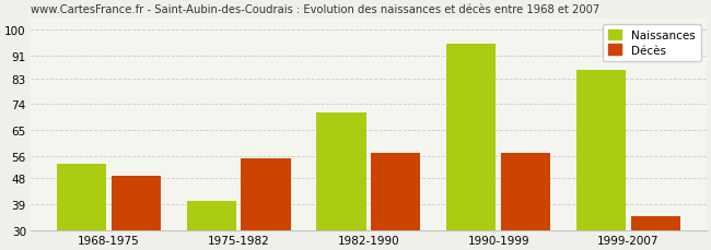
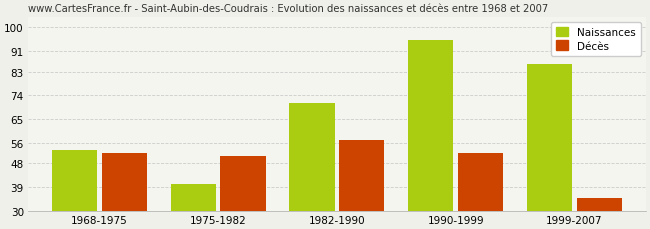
Décès/1968-1975: 49 -> 52
Décès/1975-1982: 55 -> 51
Décès/1990-1999: 57 -> 52
